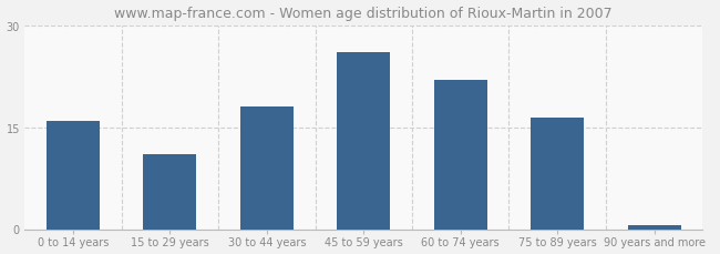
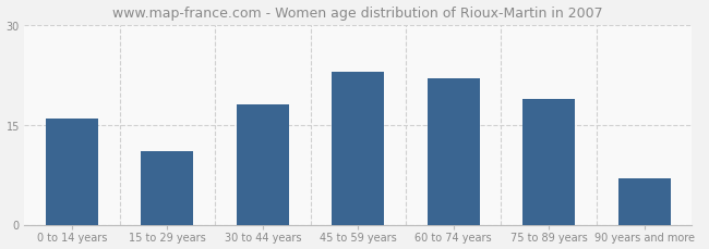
45 to 59 years: 26.0 -> 23.0
75 to 89 years: 16.5 -> 18.8
90 years and more: 0.5 -> 7.0
